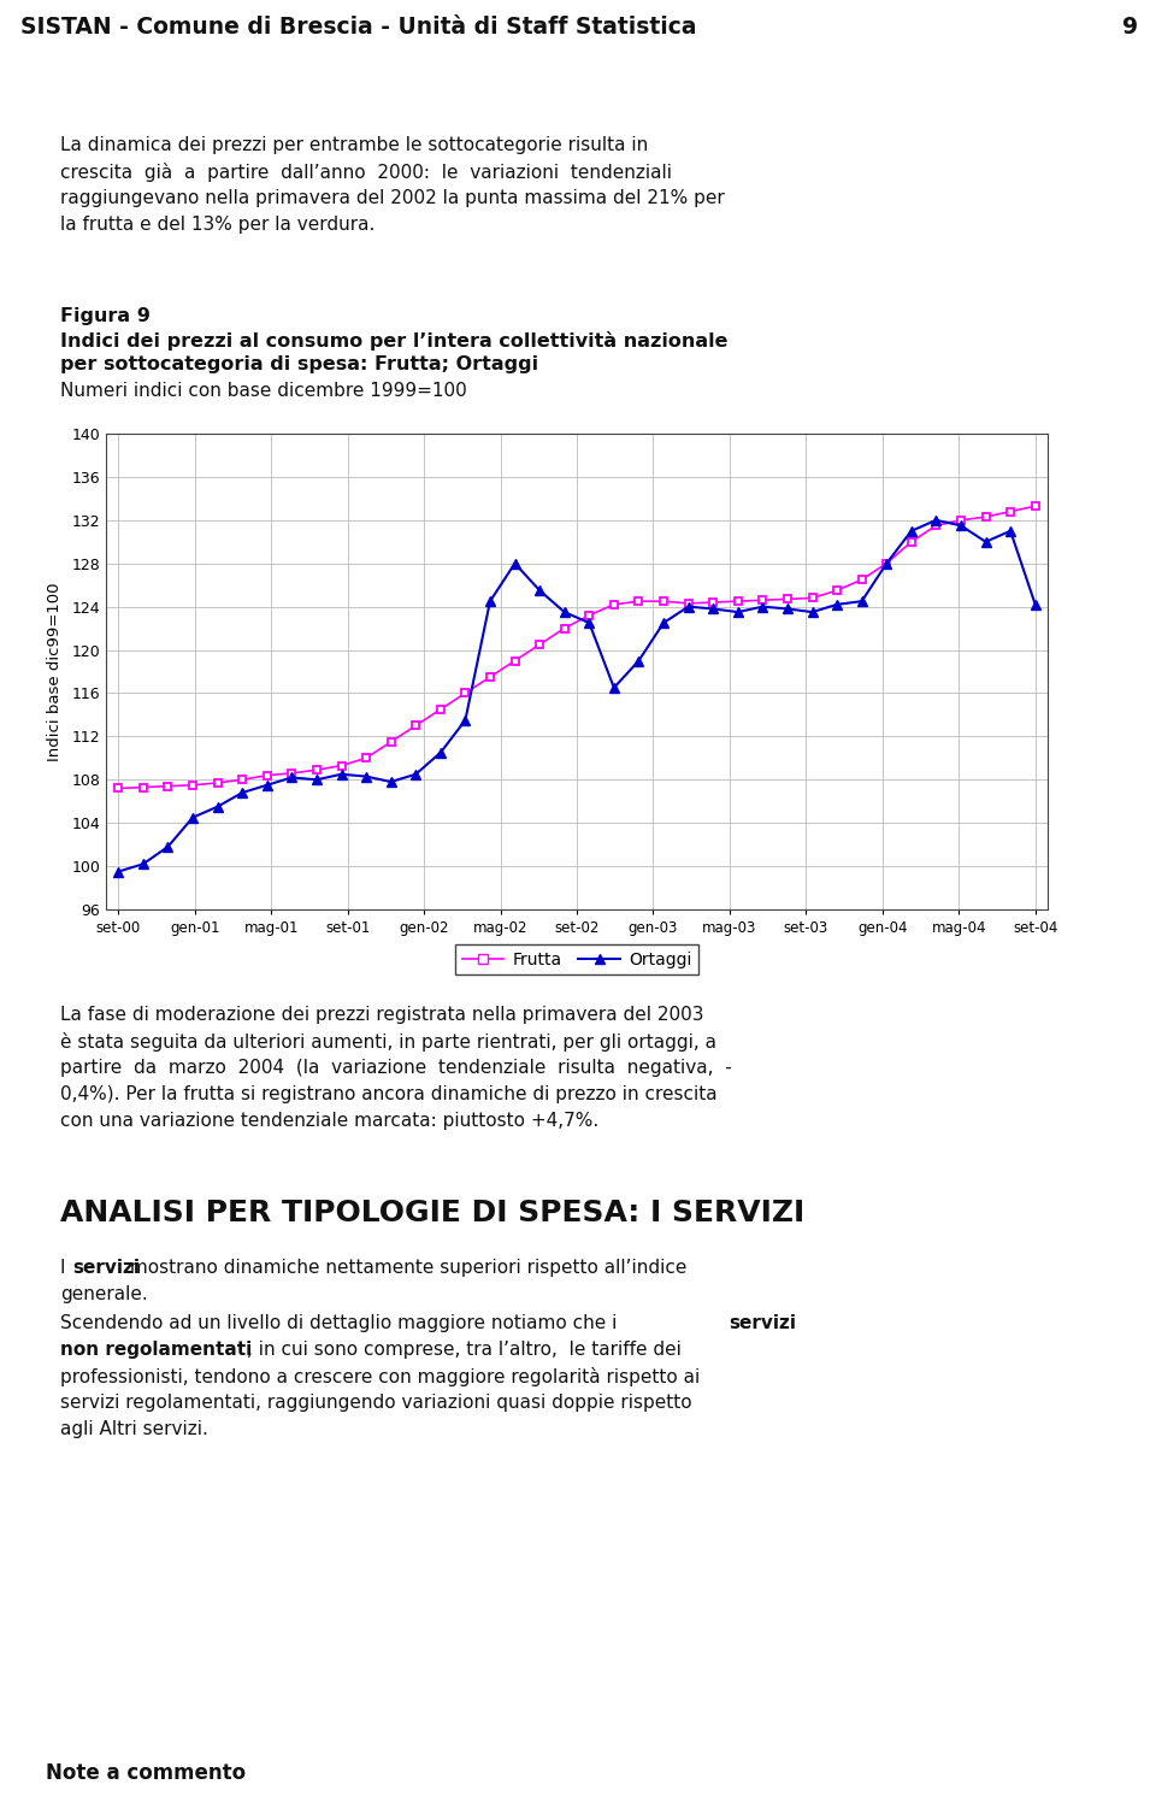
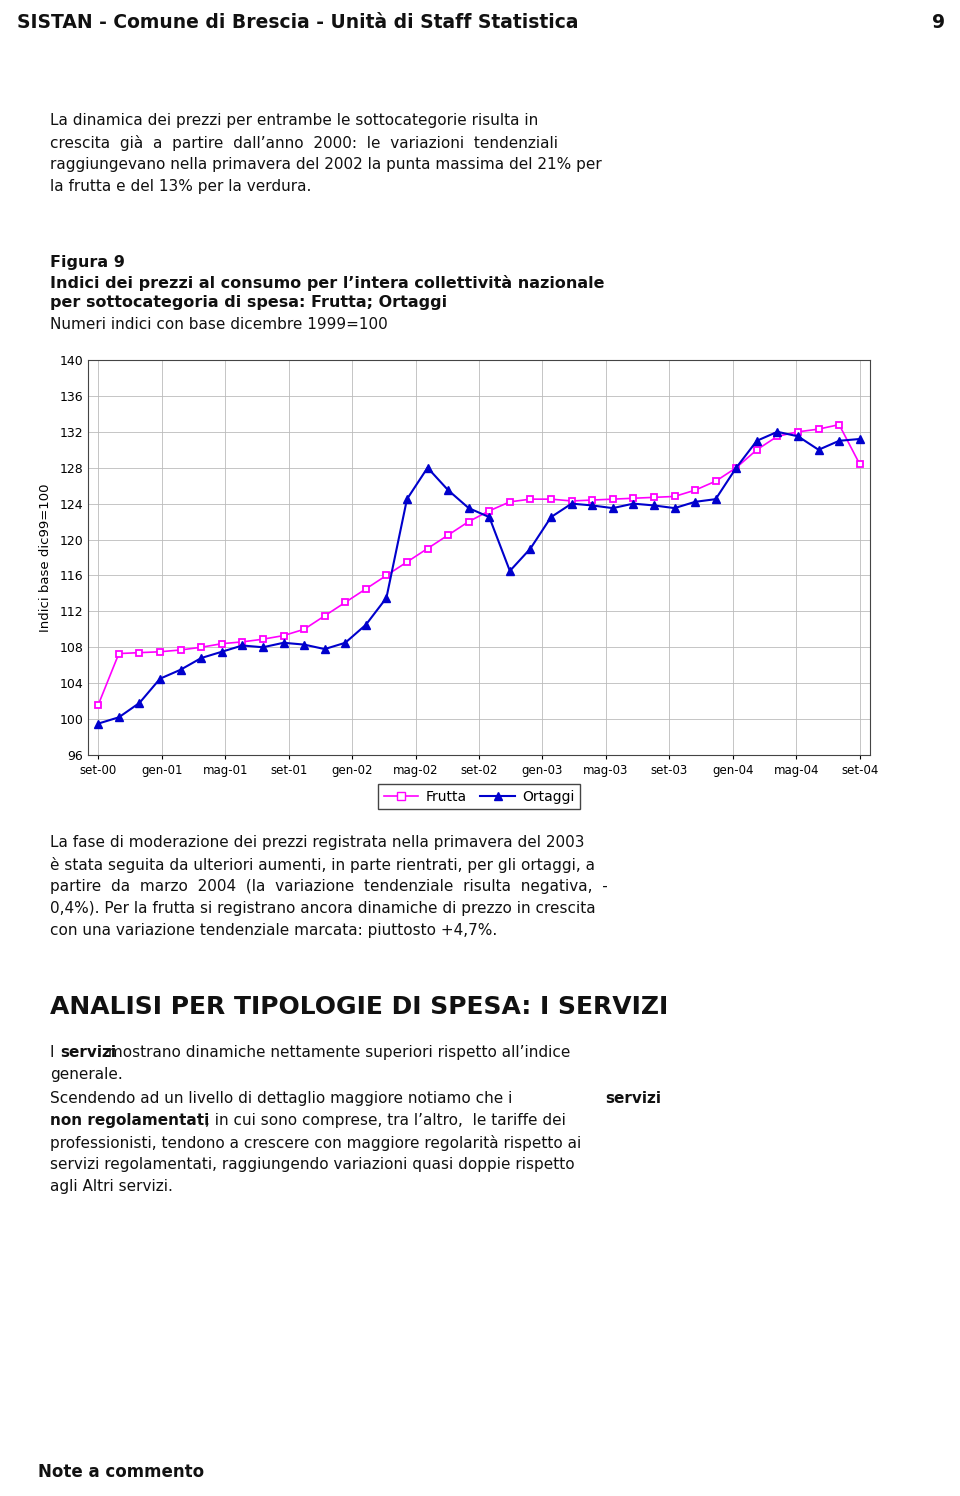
Frutta/set-00: 107.2 -> 101.6
Frutta/set-04: 133.3 -> 128.4
Ortaggi/set-04: 124.2 -> 131.2
